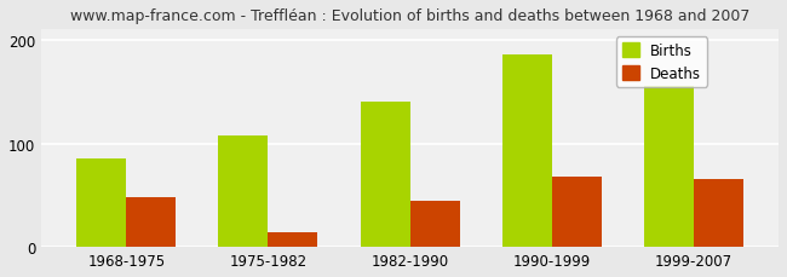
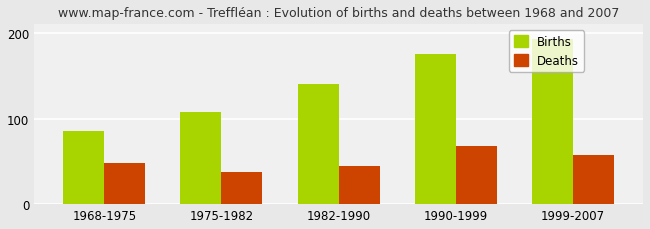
Deaths/1975-1982: 14 -> 38
Births/1990-1999: 186 -> 175
Births/1999-2007: 156 -> 193
Deaths/1999-2007: 66 -> 58
